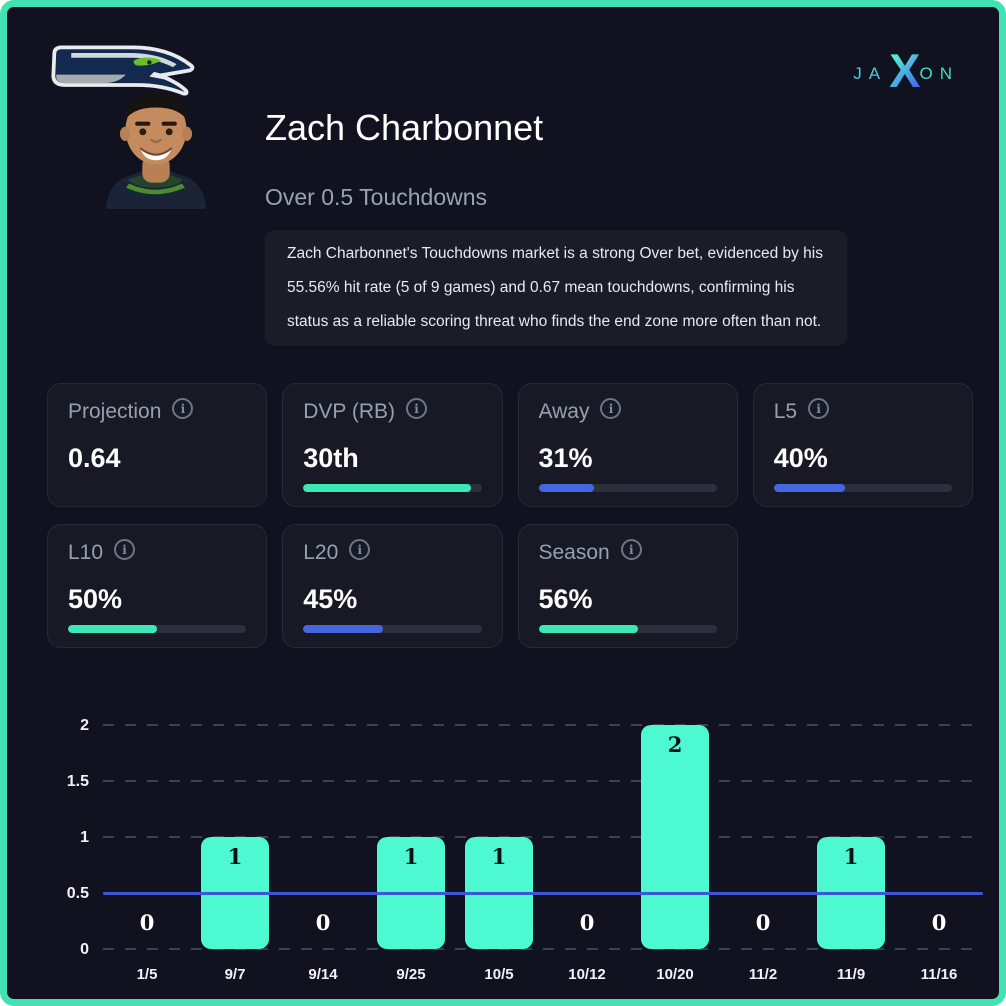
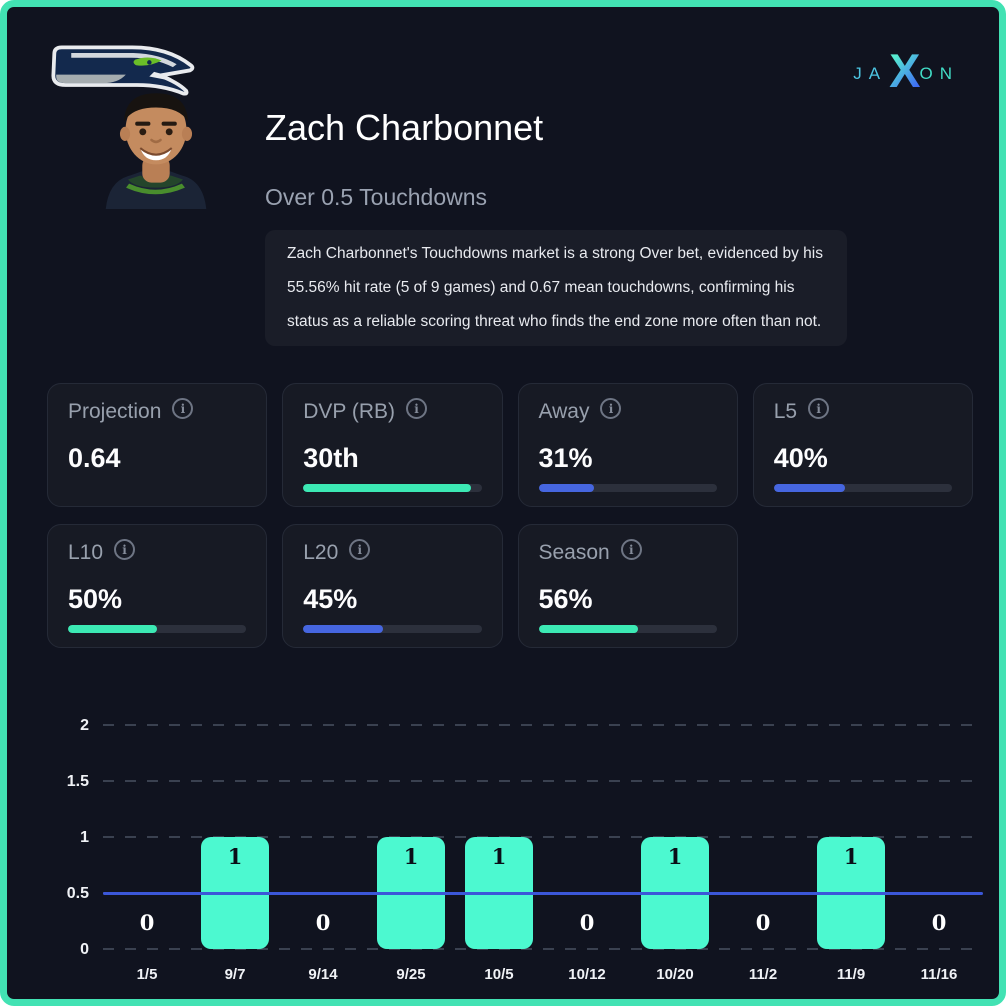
10/20: 2 -> 1
